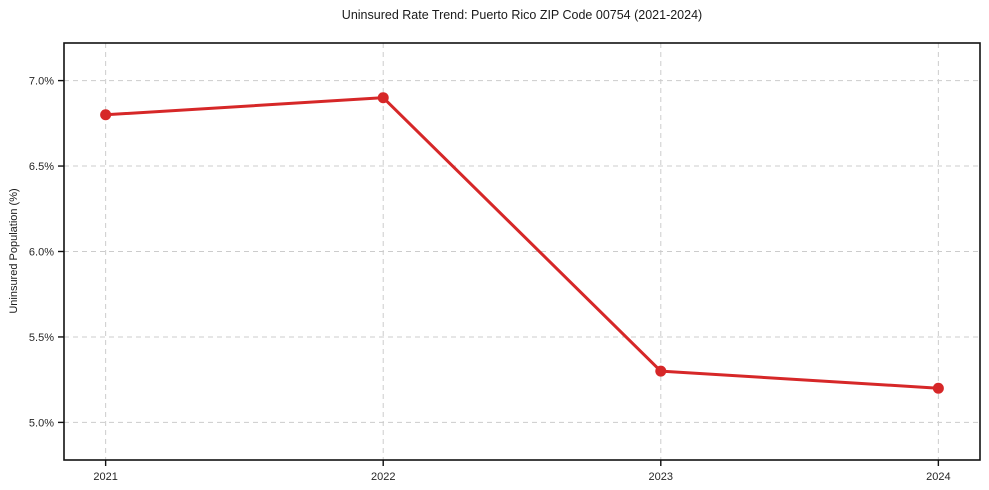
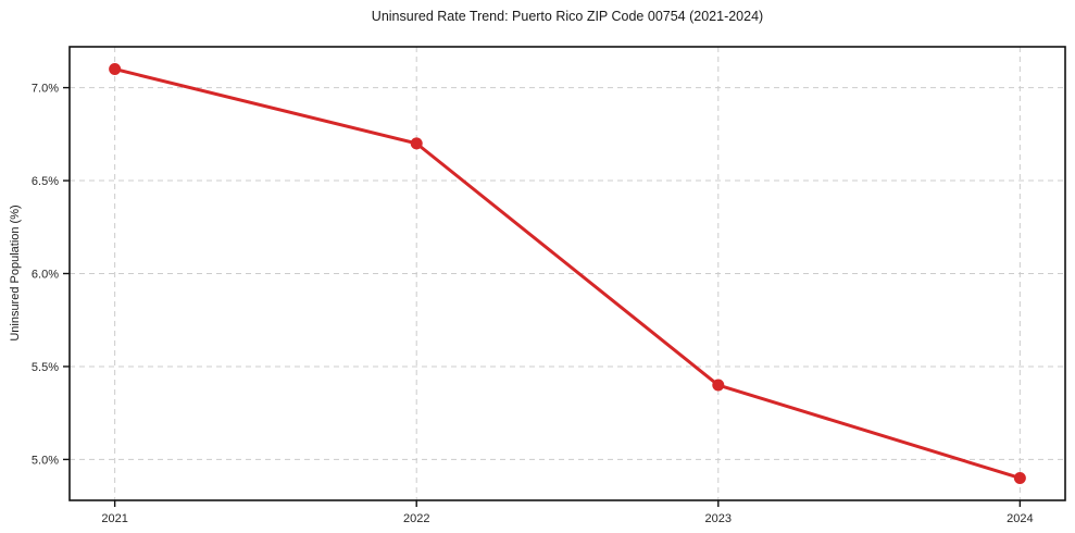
2021: 6.8% -> 7.1%
2022: 6.9% -> 6.7%
2023: 5.3% -> 5.4%
2024: 5.2% -> 4.9%
